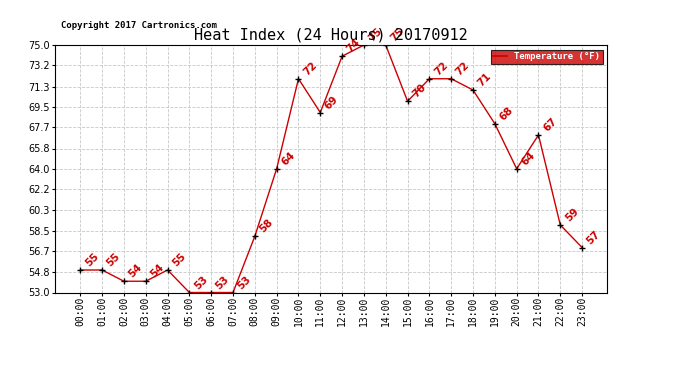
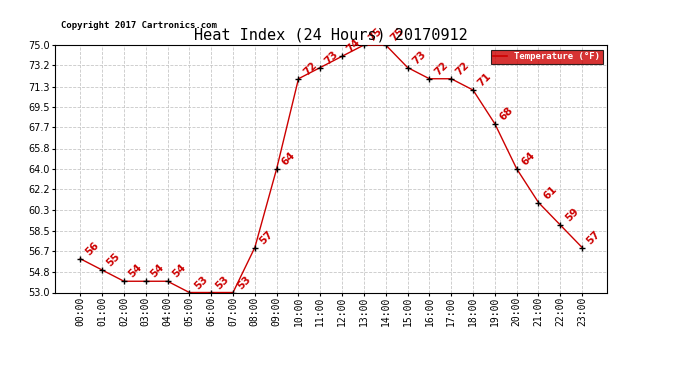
00:00: 55 -> 56
04:00: 55 -> 54
08:00: 58 -> 57
11:00: 69 -> 73
15:00: 70 -> 73
21:00: 67 -> 61
